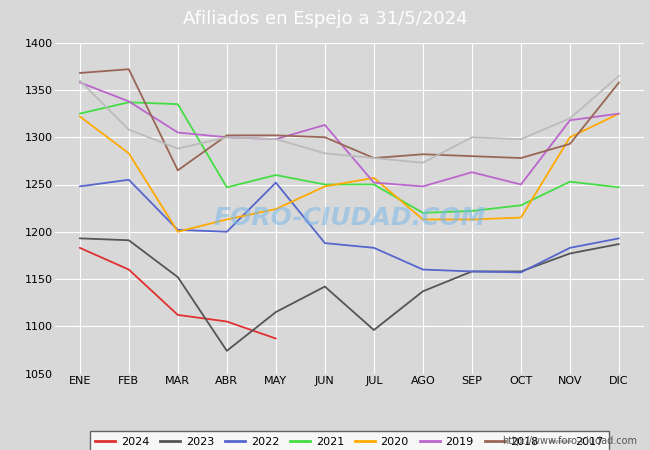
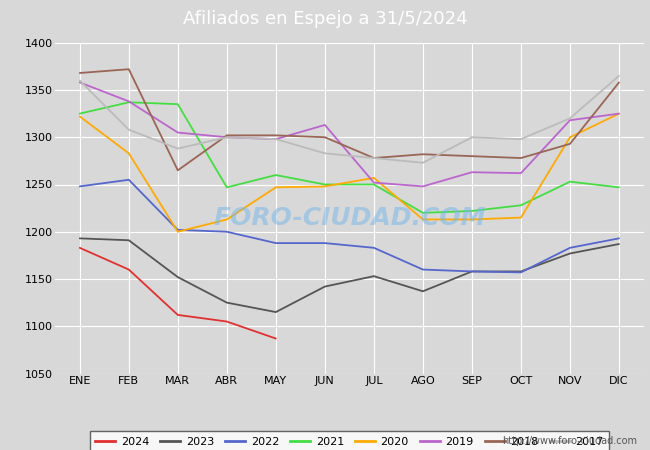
2023/ABR: 1074 -> 1125
2022/MAY: 1252 -> 1188
2020/MAY: 1224 -> 1247
2023/JUL: 1096 -> 1153
2019/OCT: 1250 -> 1262
